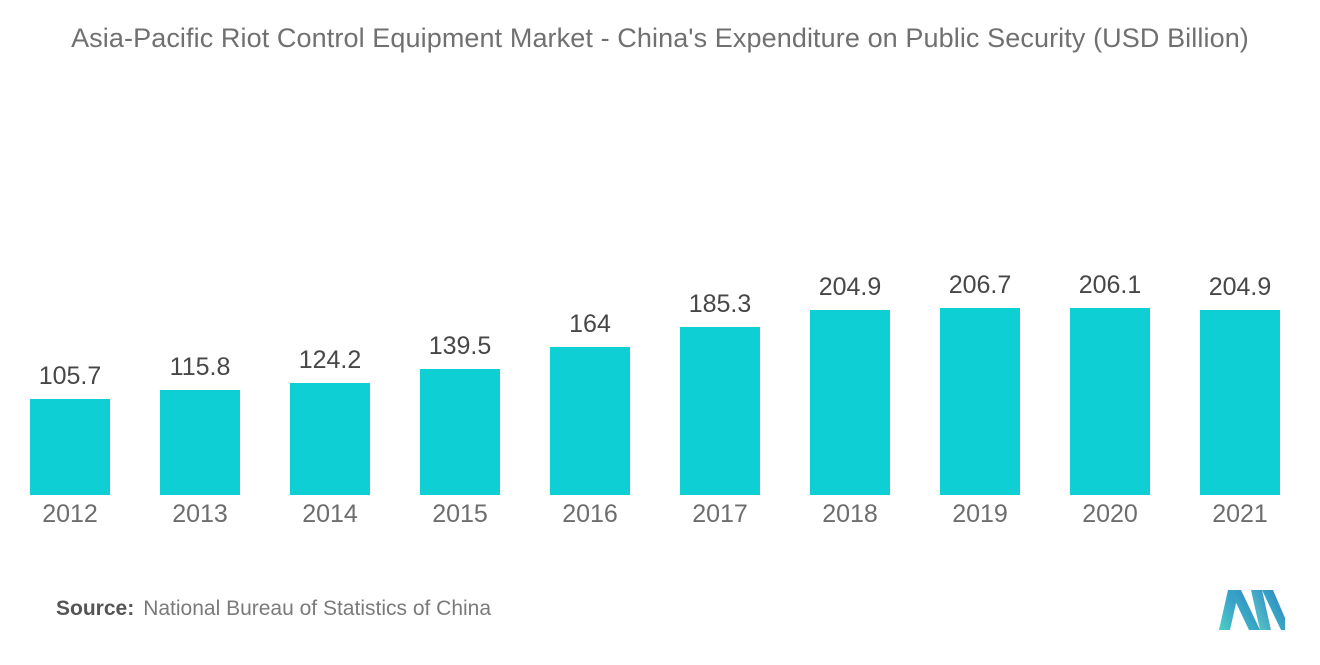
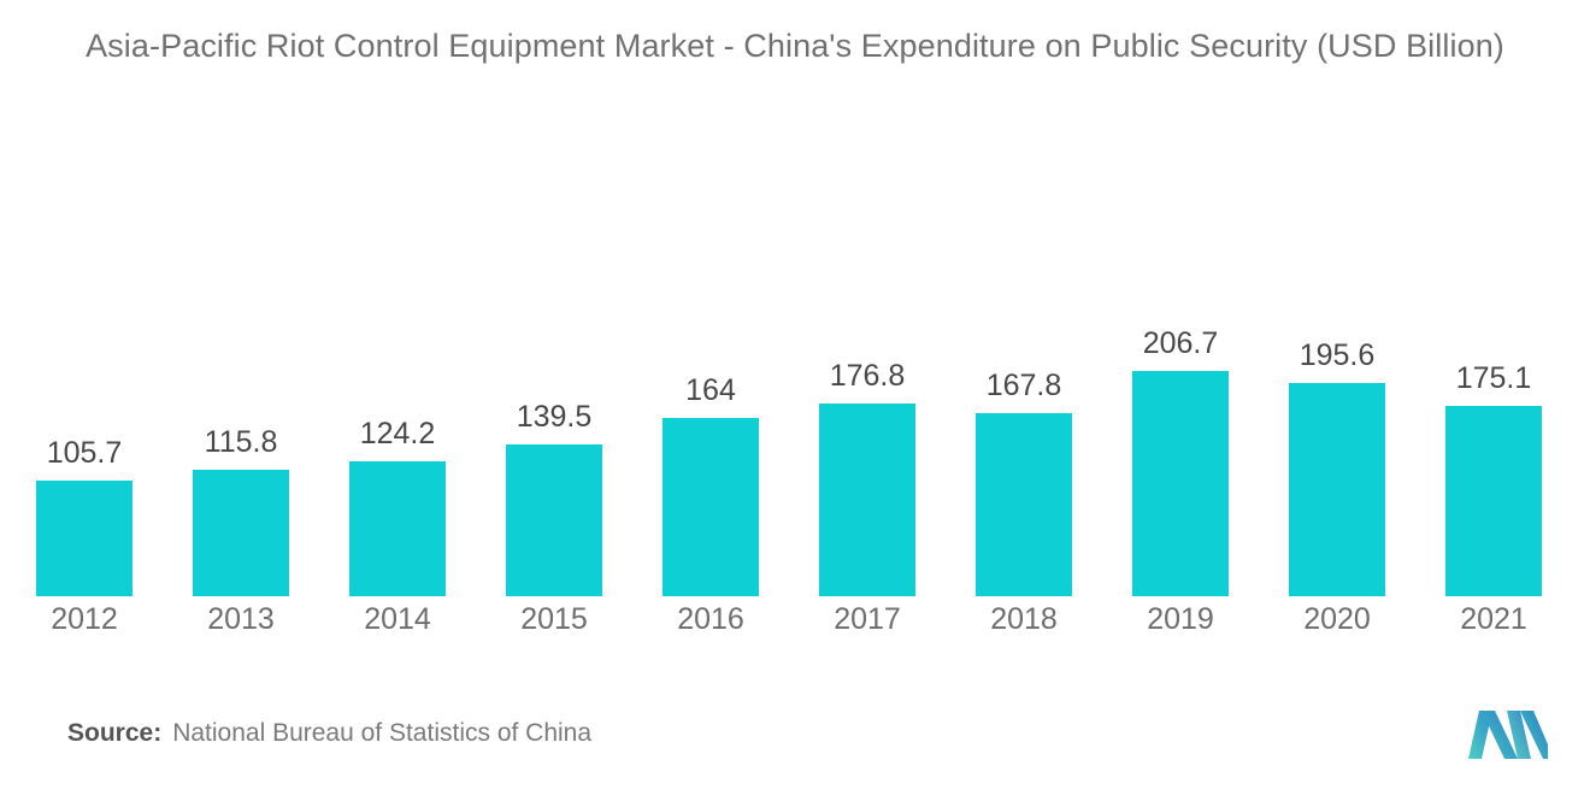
2017: 185.3 -> 176.8
2018: 204.9 -> 167.8
2020: 206.1 -> 195.6
2021: 204.9 -> 175.1
